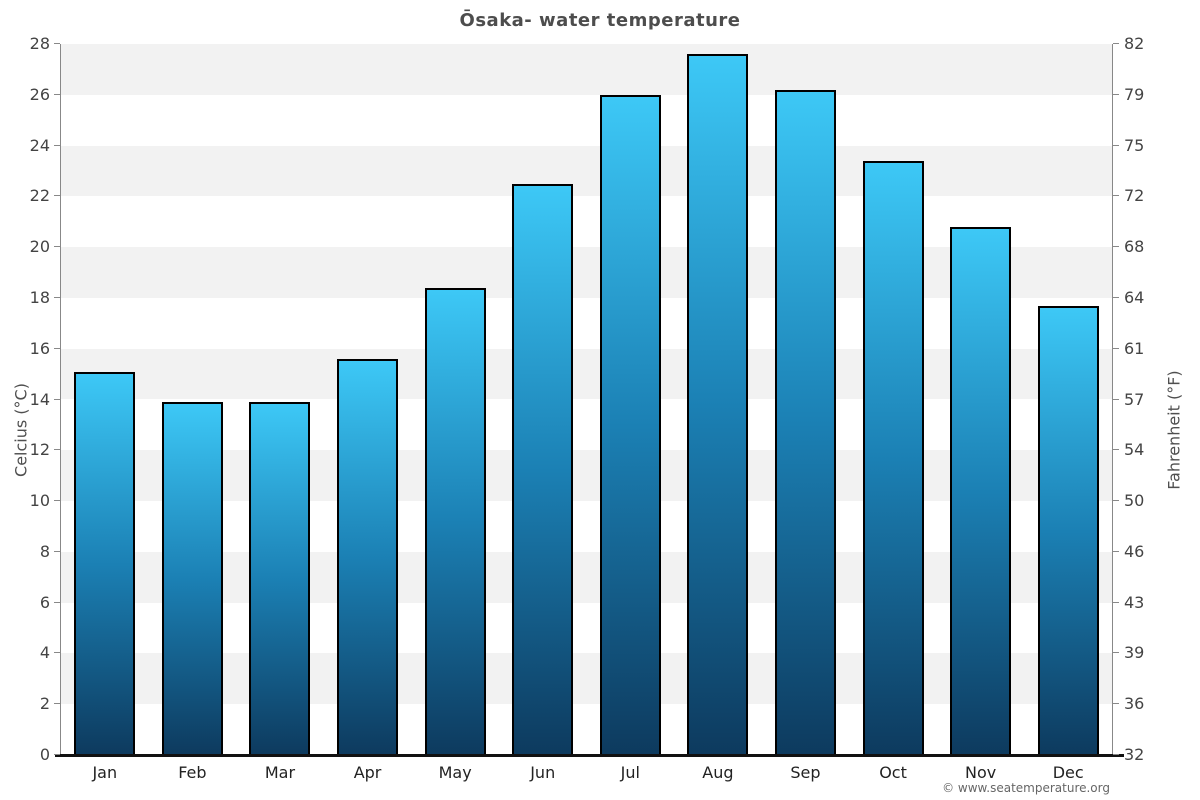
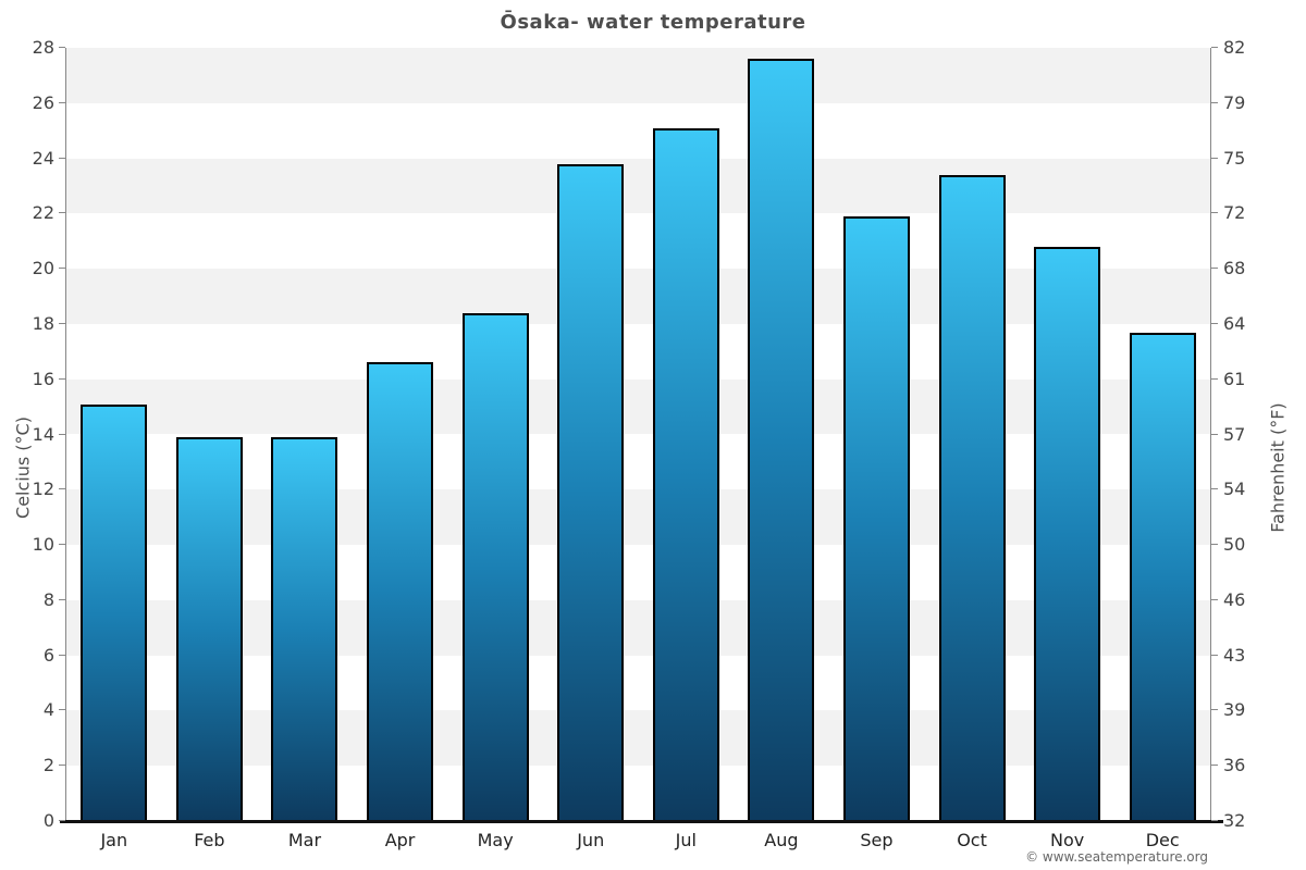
Apr: 15.6 -> 16.6
Jun: 22.5 -> 23.8
Jul: 26.0 -> 25.1
Sep: 26.2 -> 21.9
